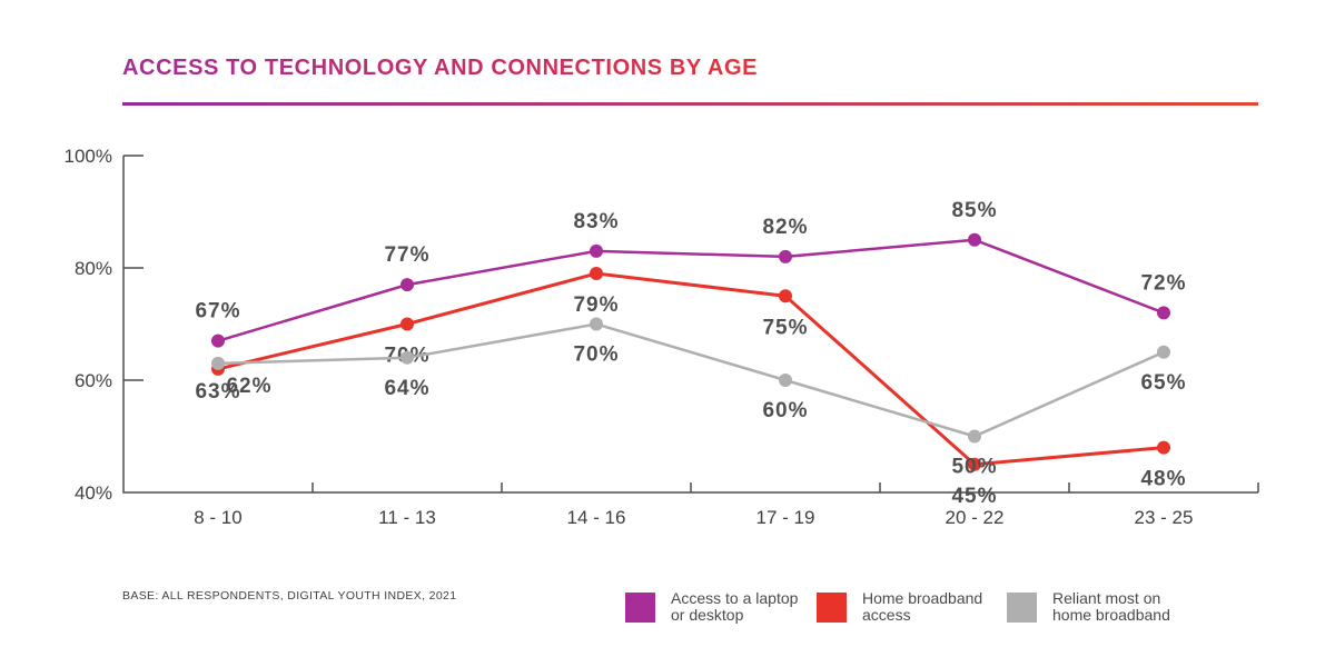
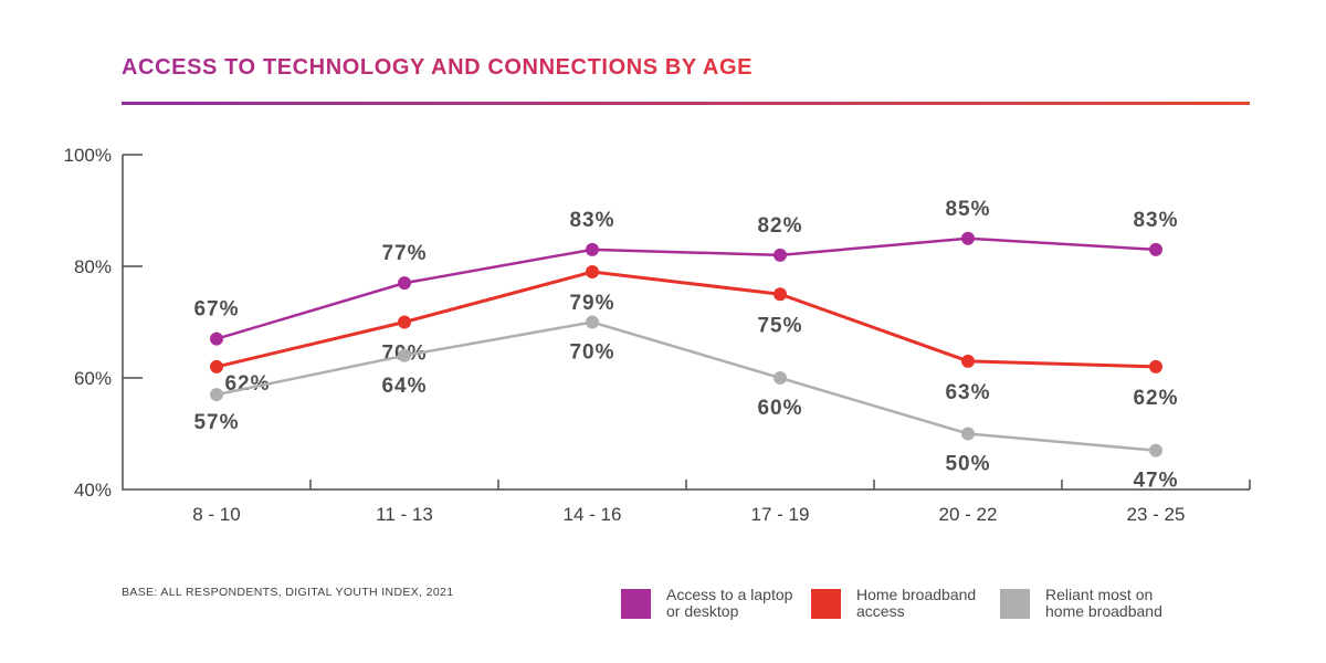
Reliant most on home broadband/8 - 10: 63% -> 57%
Home broadband access/20 - 22: 45% -> 63%
Access to a laptop or desktop/23 - 25: 72% -> 83%
Home broadband access/23 - 25: 48% -> 62%
Reliant most on home broadband/23 - 25: 65% -> 47%
